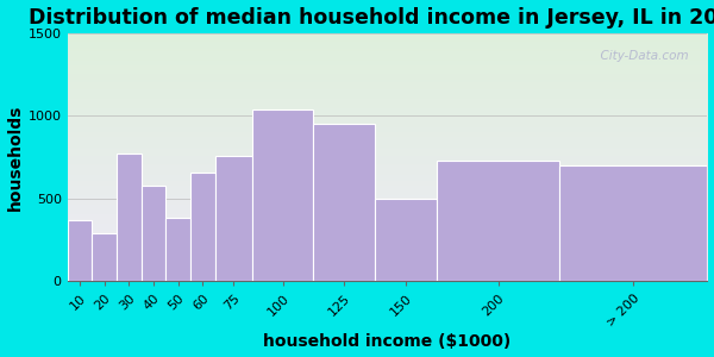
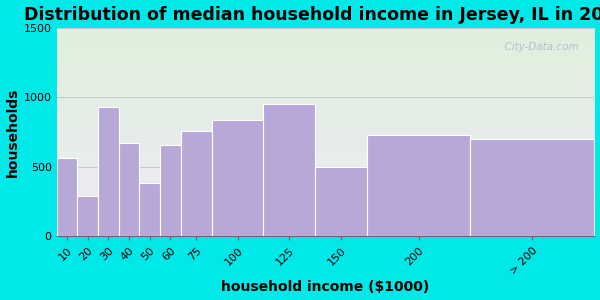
10: 370 -> 560
30: 770 -> 930
40: 580 -> 670
100: 1040 -> 840
